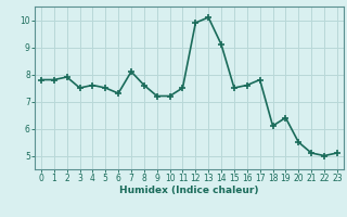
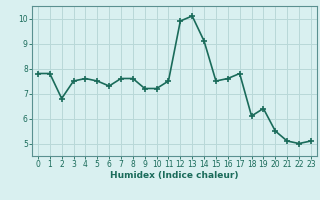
2: 7.9 -> 6.8
7: 8.1 -> 7.6
